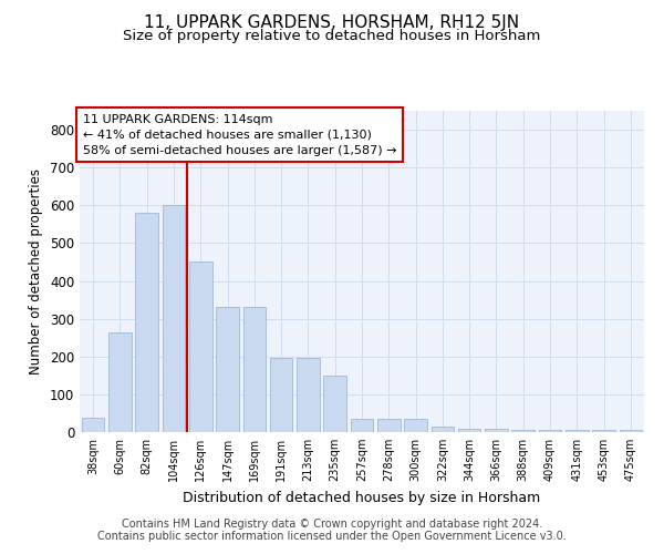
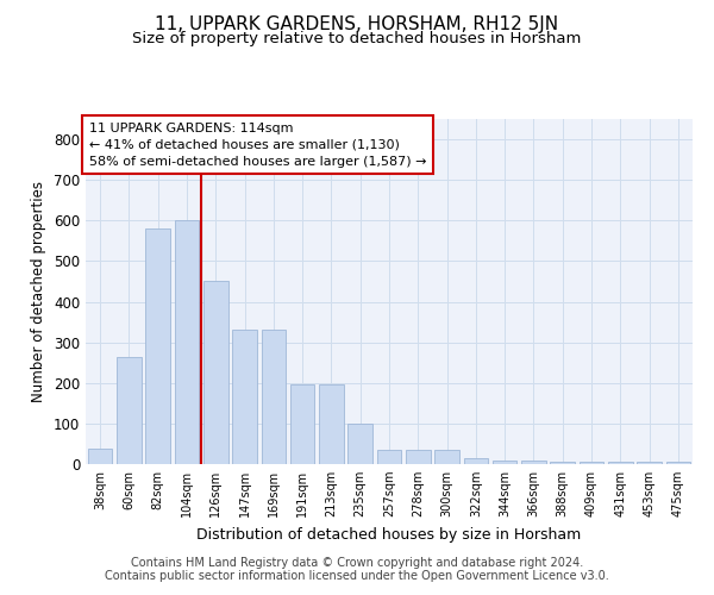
235sqm: 150 -> 100
